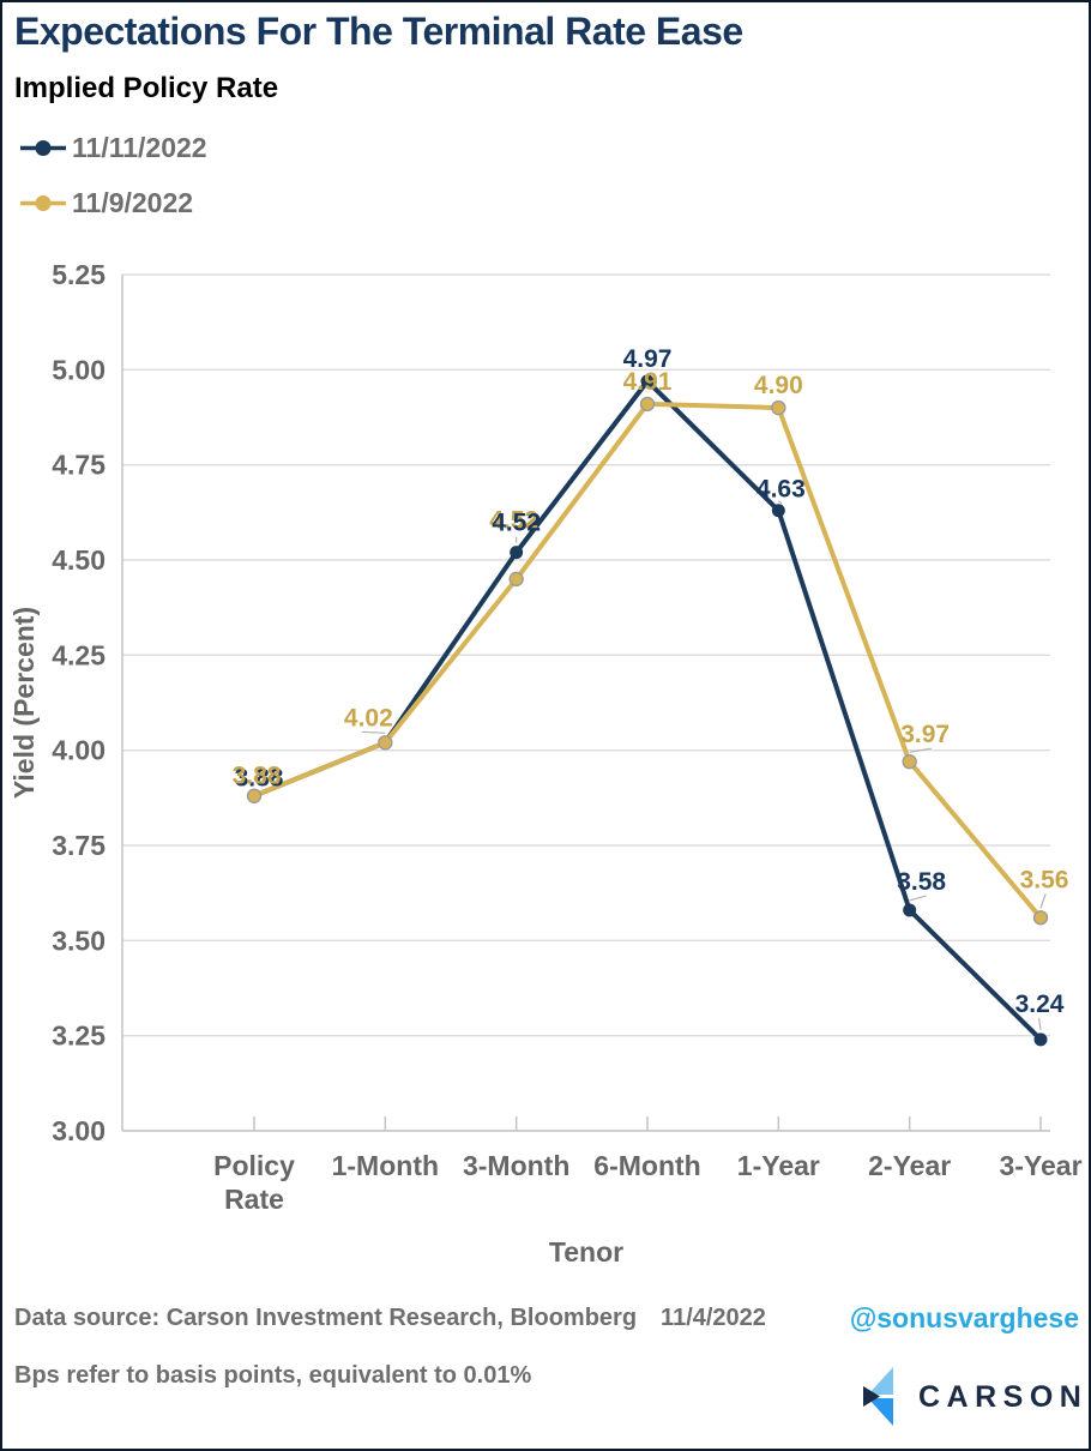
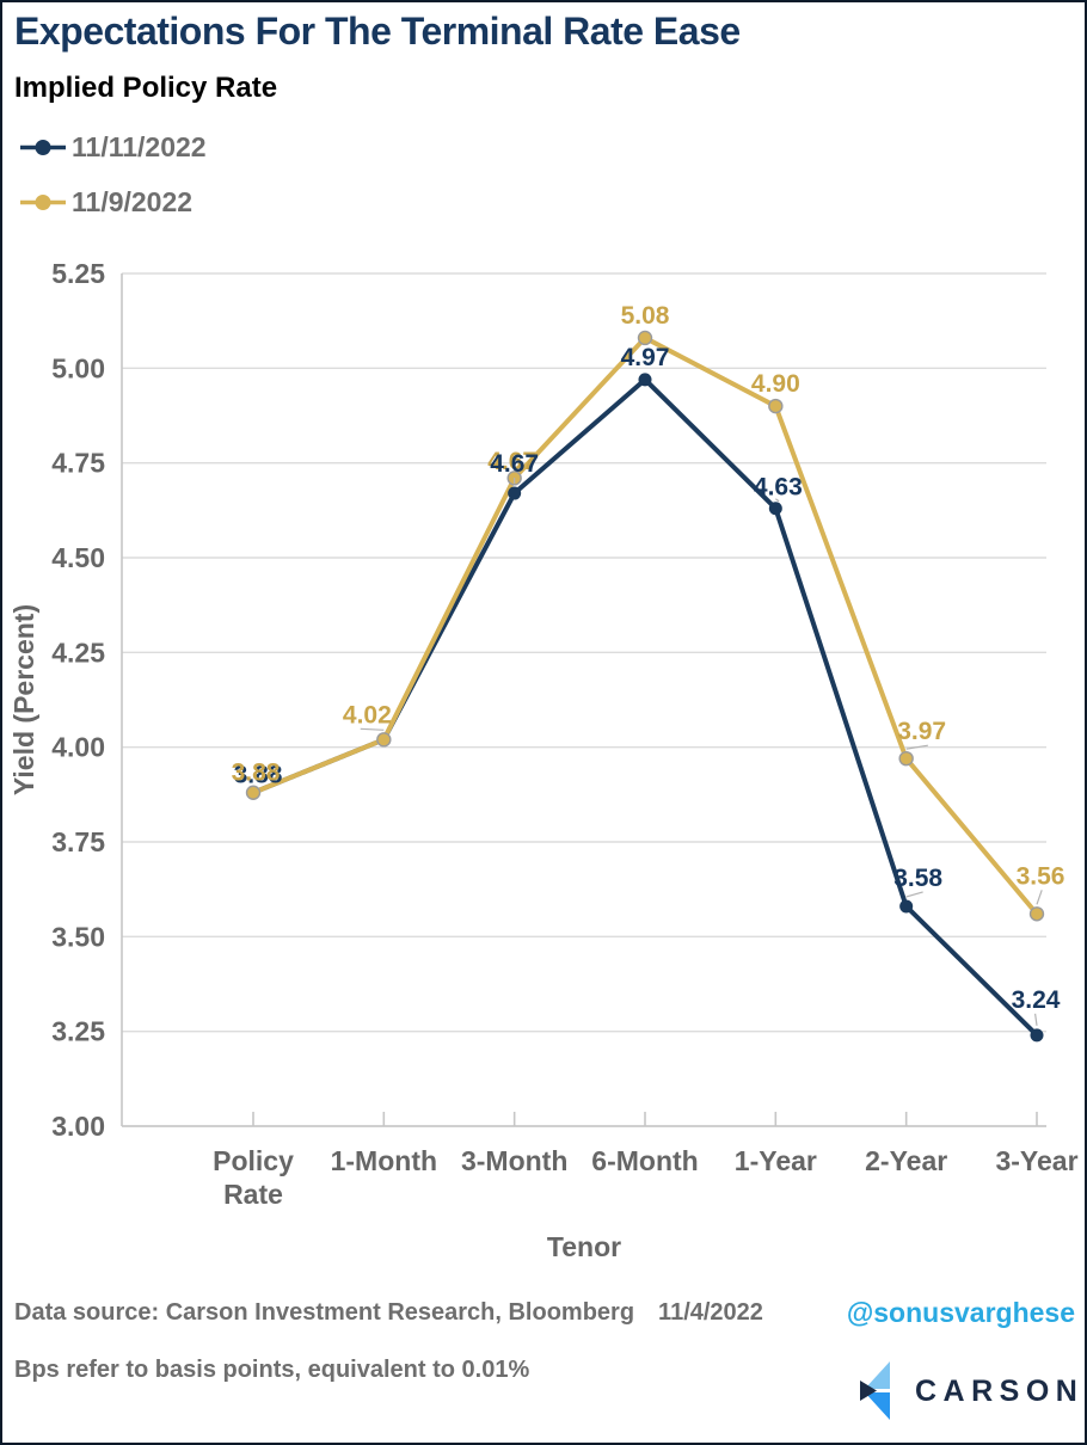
11/11/2022/3-Month: 4.52 -> 4.67
11/9/2022/3-Month: 4.45 -> 4.71
11/9/2022/6-Month: 4.91 -> 5.08
